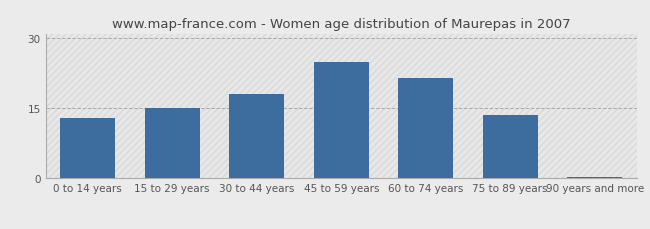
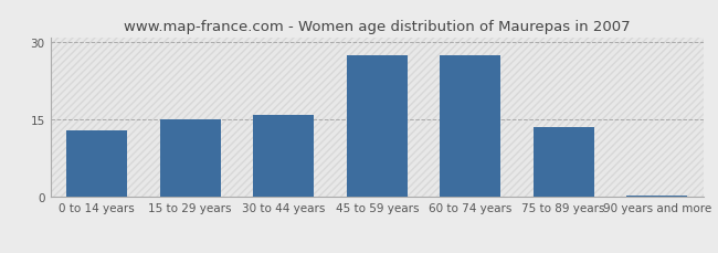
30 to 44 years: 18.0 -> 16.0
45 to 59 years: 25.0 -> 27.5
60 to 74 years: 21.5 -> 27.5
